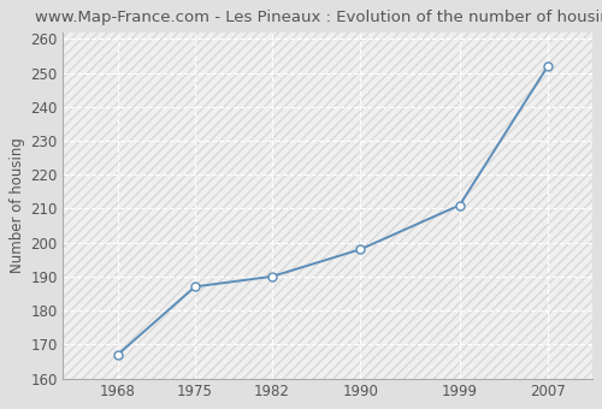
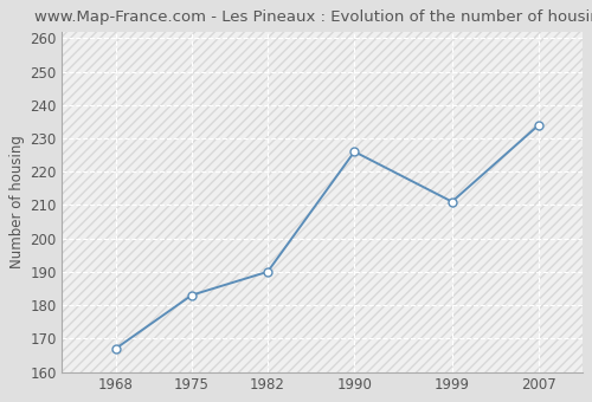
1975: 187 -> 183
1990: 198 -> 226
2007: 252 -> 234
